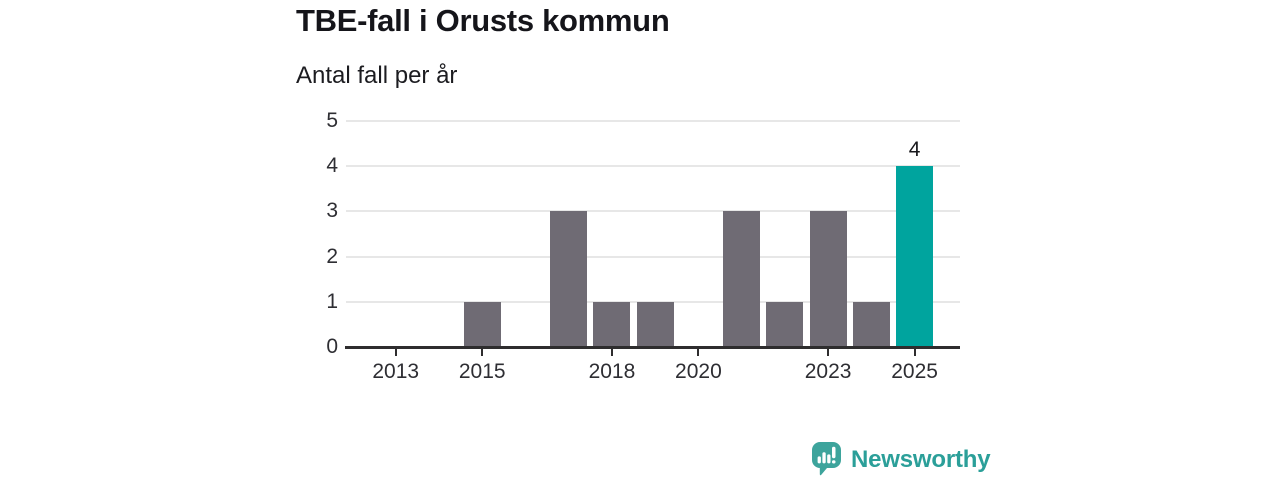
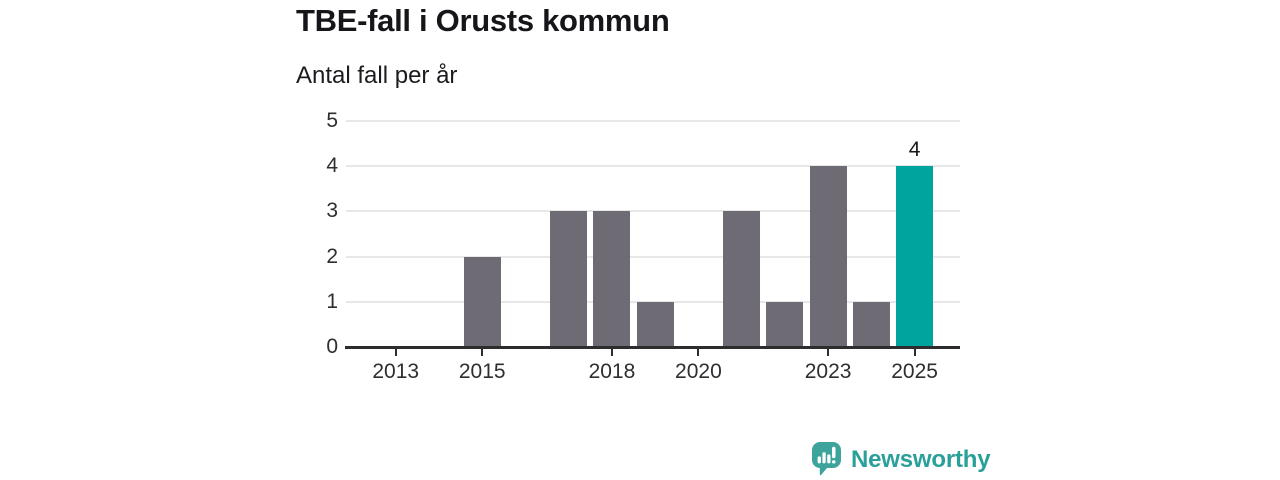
2015: 1 -> 2
2018: 1 -> 3
2023: 3 -> 4
